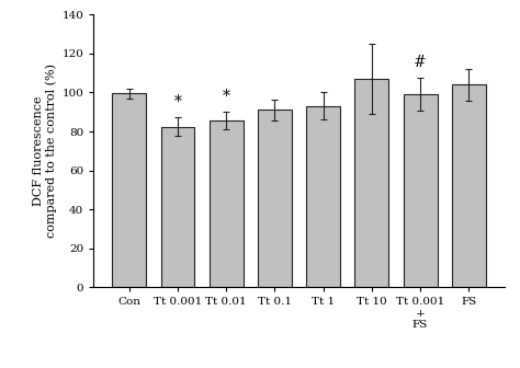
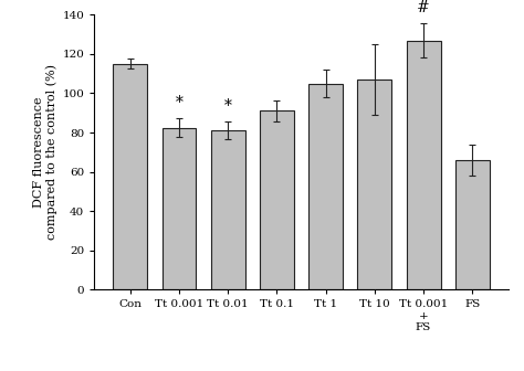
Con: 100 -> 115
Tt 0.01: 86 -> 81
Tt 1: 93 -> 105
Tt 0.001 + FS: 99 -> 127
FS: 104 -> 66
